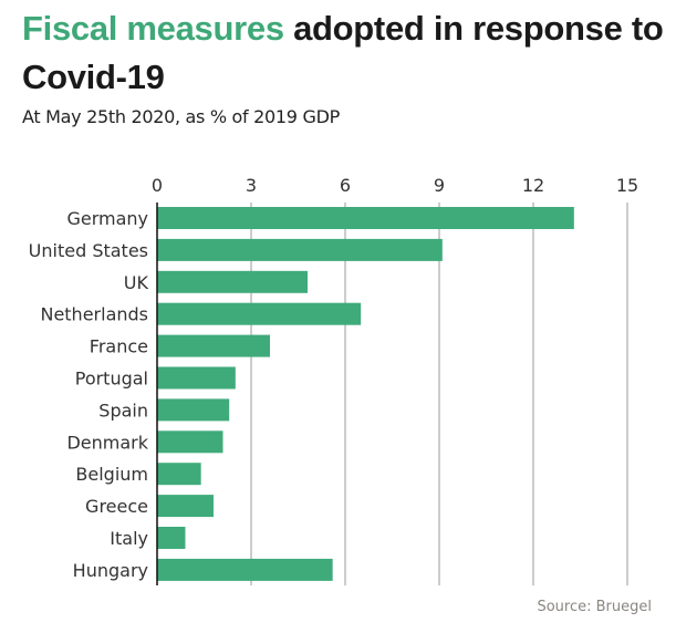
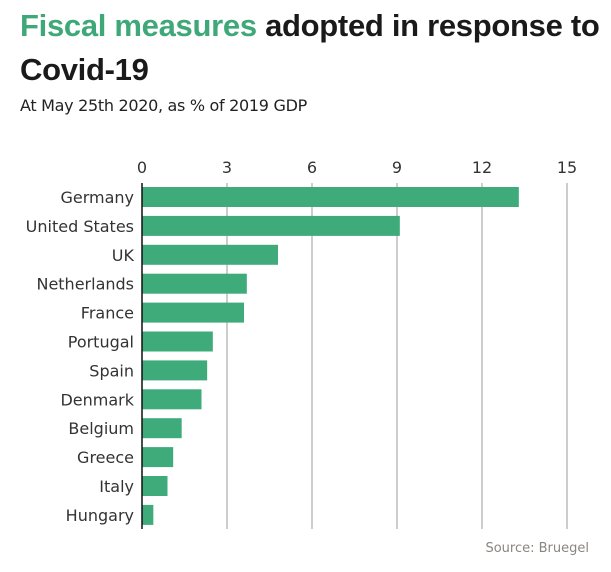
Netherlands: 6.5 -> 3.7
Greece: 1.8 -> 1.1
Hungary: 5.6 -> 0.4
